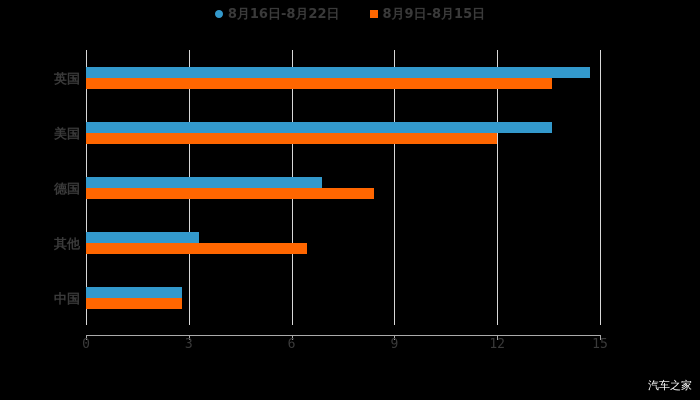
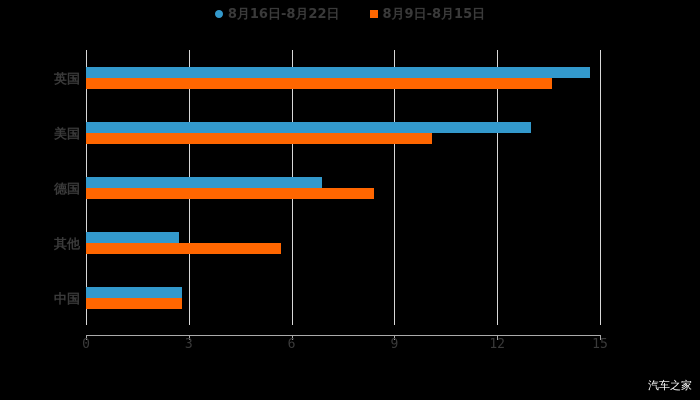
8月16日-8月22日/美国: 13.6 -> 13.0
8月9日-8月15日/美国: 12.0 -> 10.1
8月16日-8月22日/其他: 3.3 -> 2.7
8月9日-8月15日/其他: 6.5 -> 5.7
